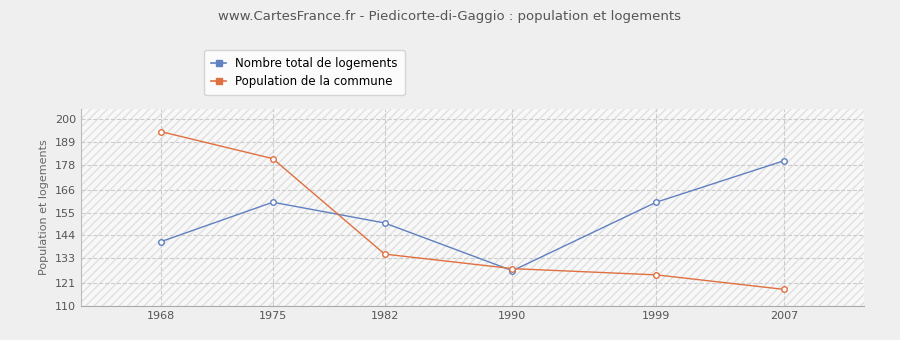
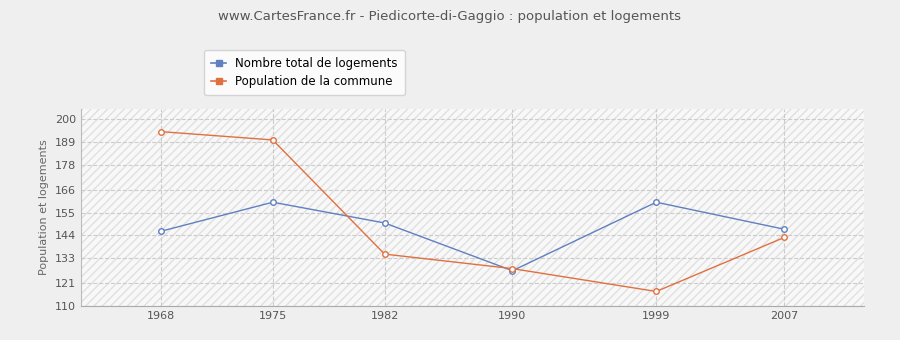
Nombre total de logements/1968: 141 -> 146
Population de la commune/1975: 181 -> 190
Population de la commune/1999: 125 -> 117
Nombre total de logements/2007: 180 -> 147
Population de la commune/2007: 118 -> 143
